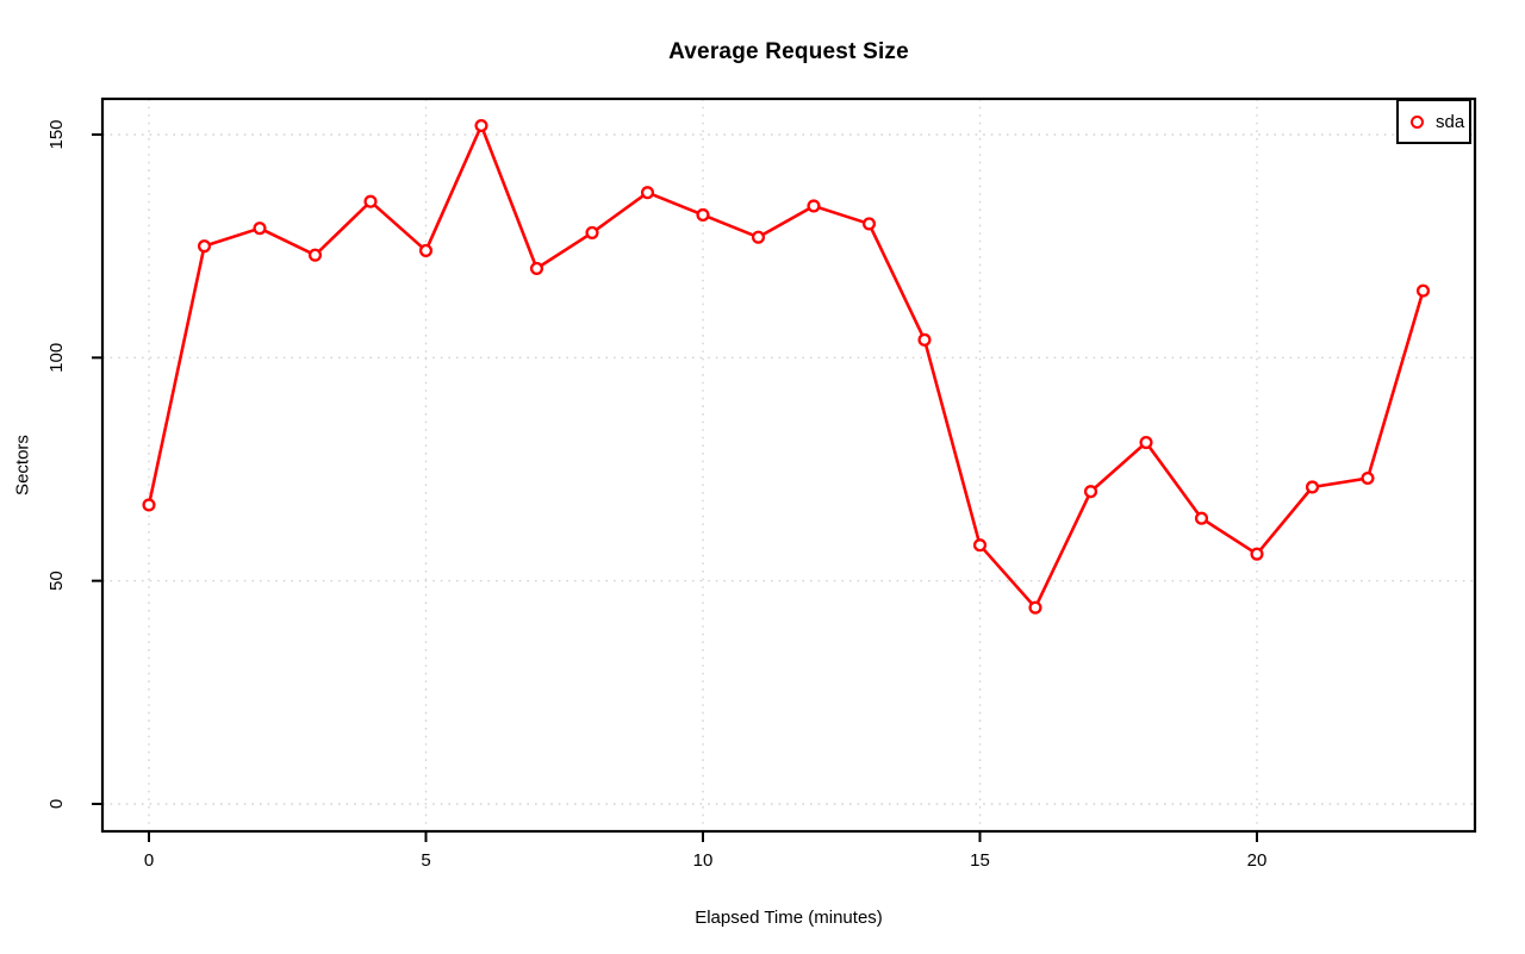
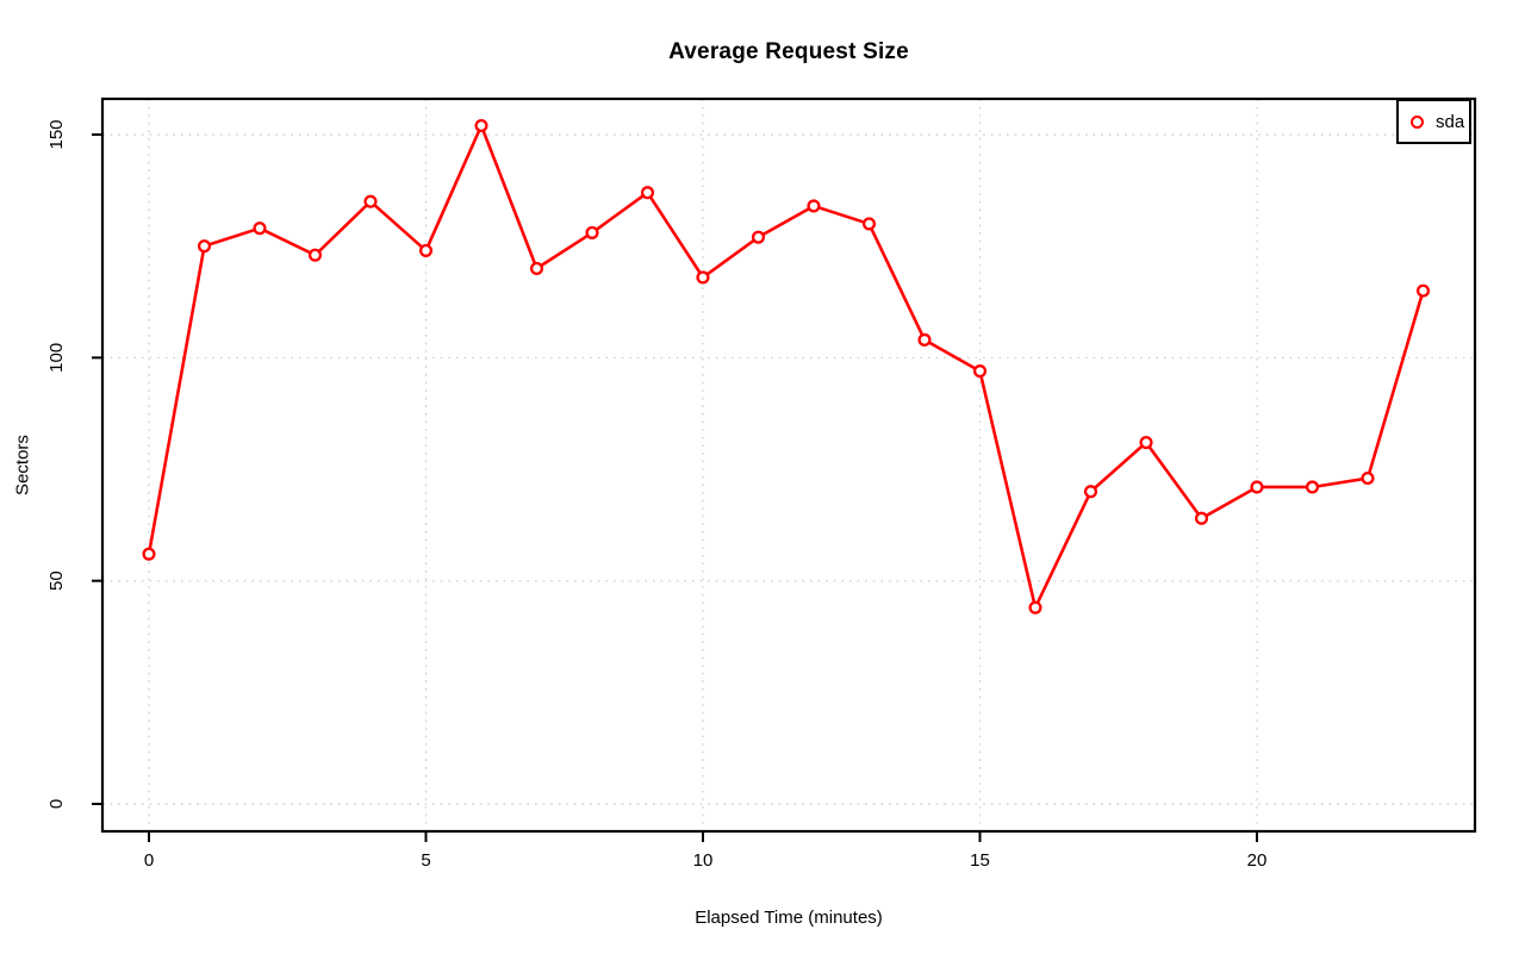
0: 67 -> 56
10: 132 -> 118
15: 58 -> 97
20: 56 -> 71
